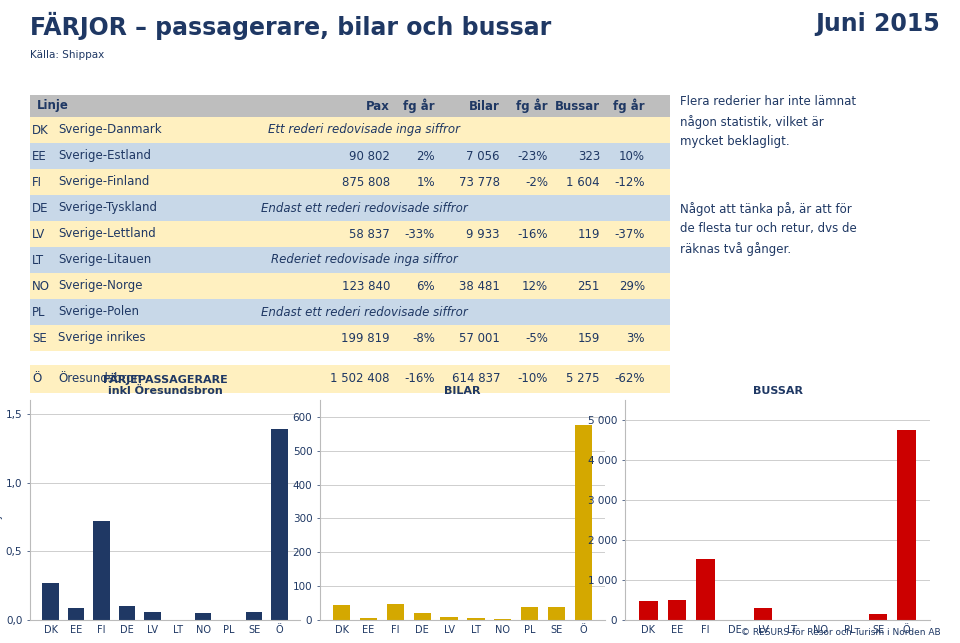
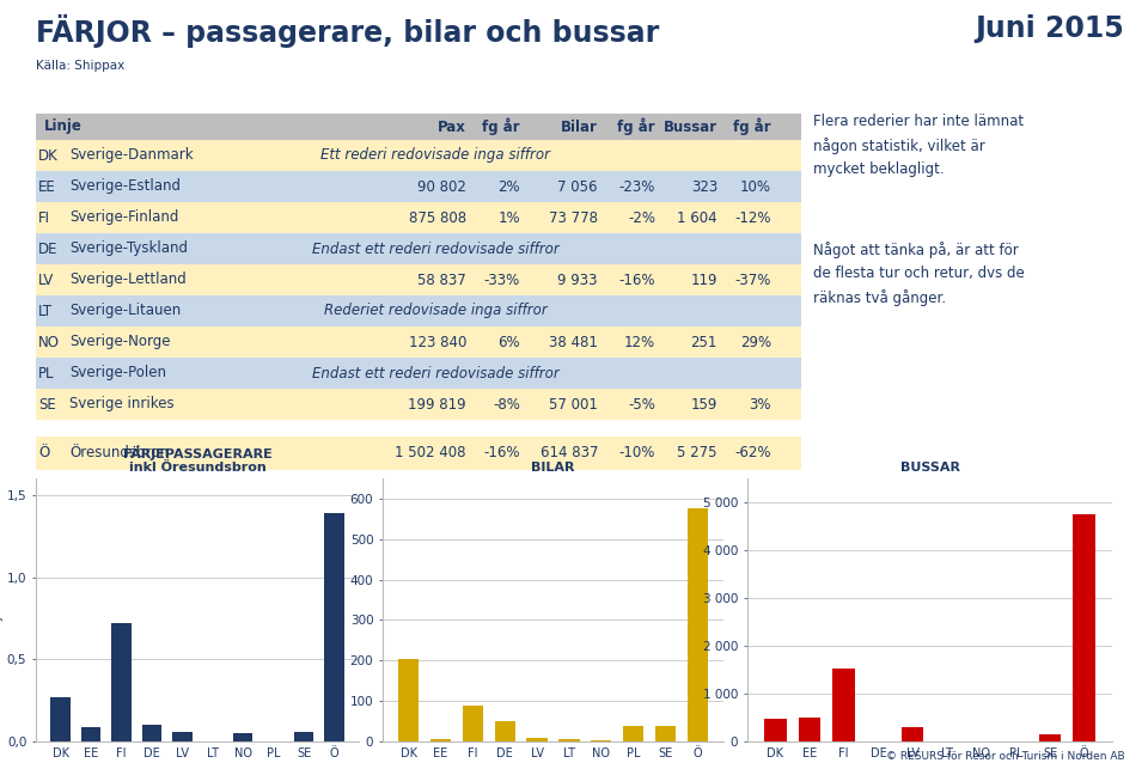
BILAR/DK: 43 -> 205
BILAR/FI: 46 -> 90
BILAR/DE: 20 -> 50
